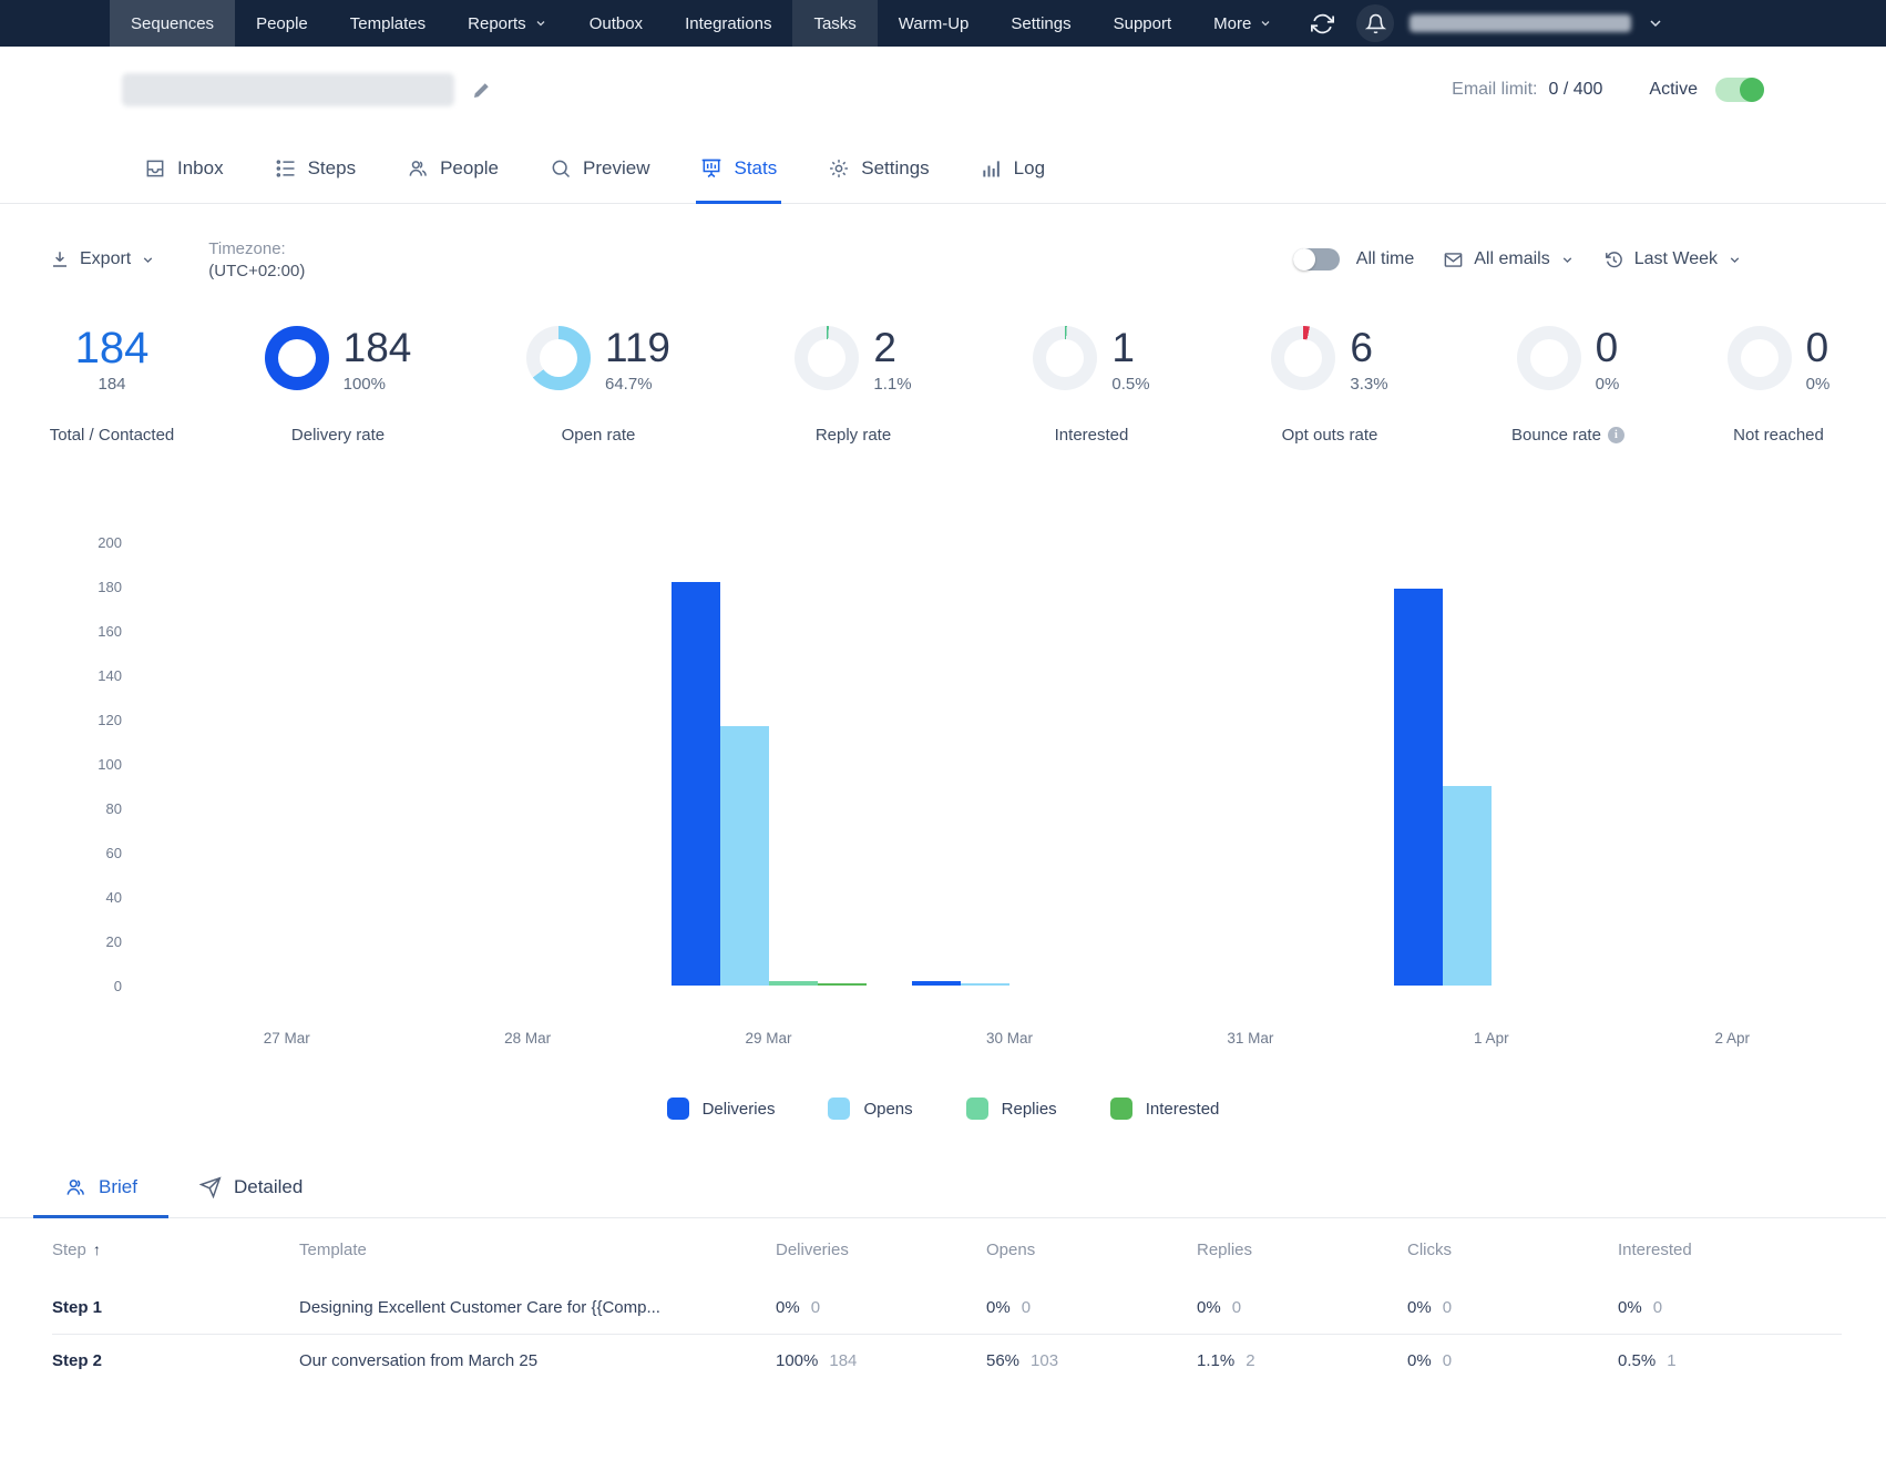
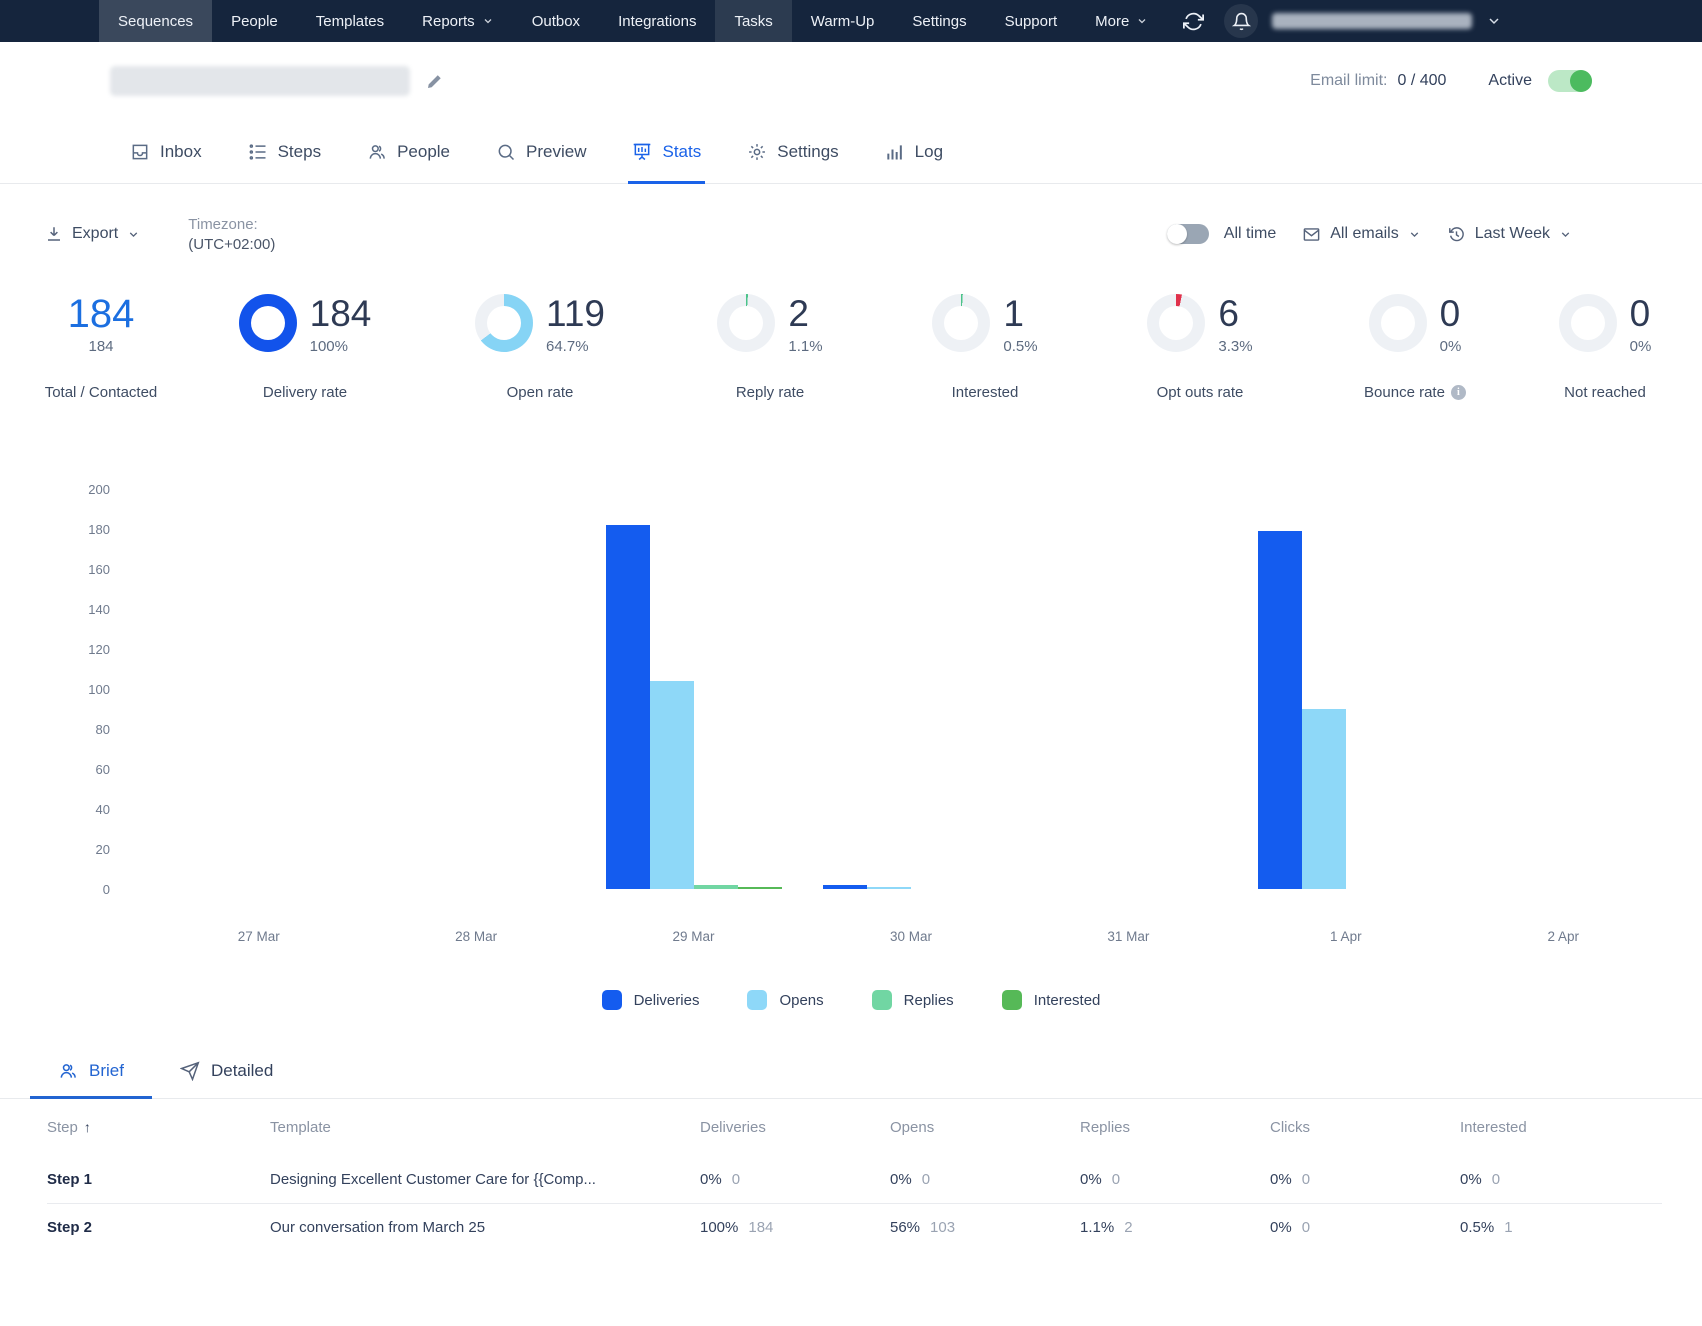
Opens/29 Mar: 117 -> 104
